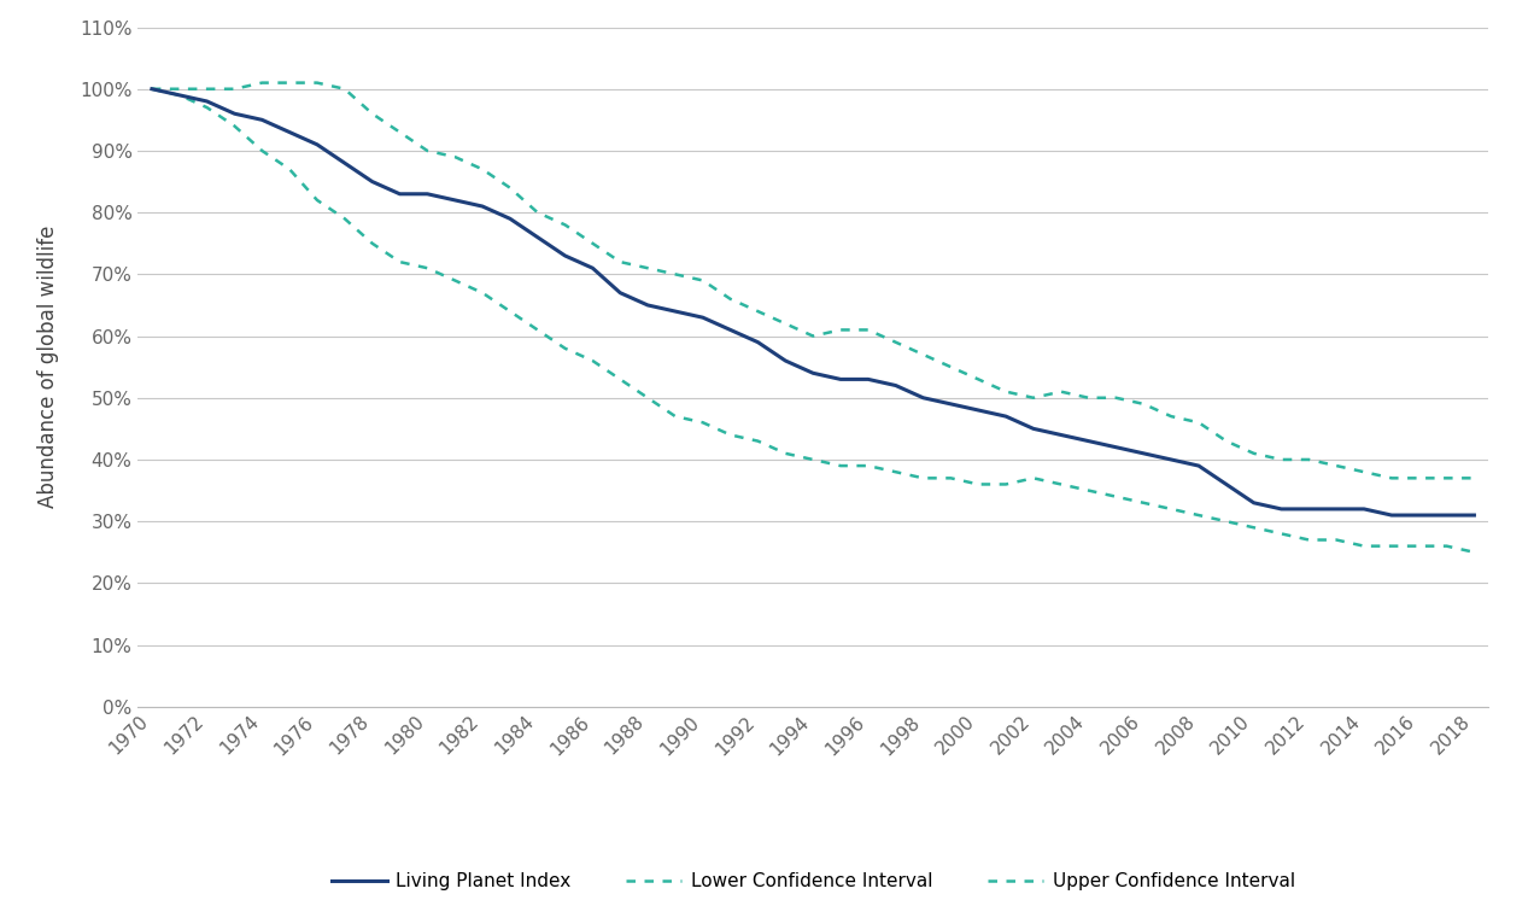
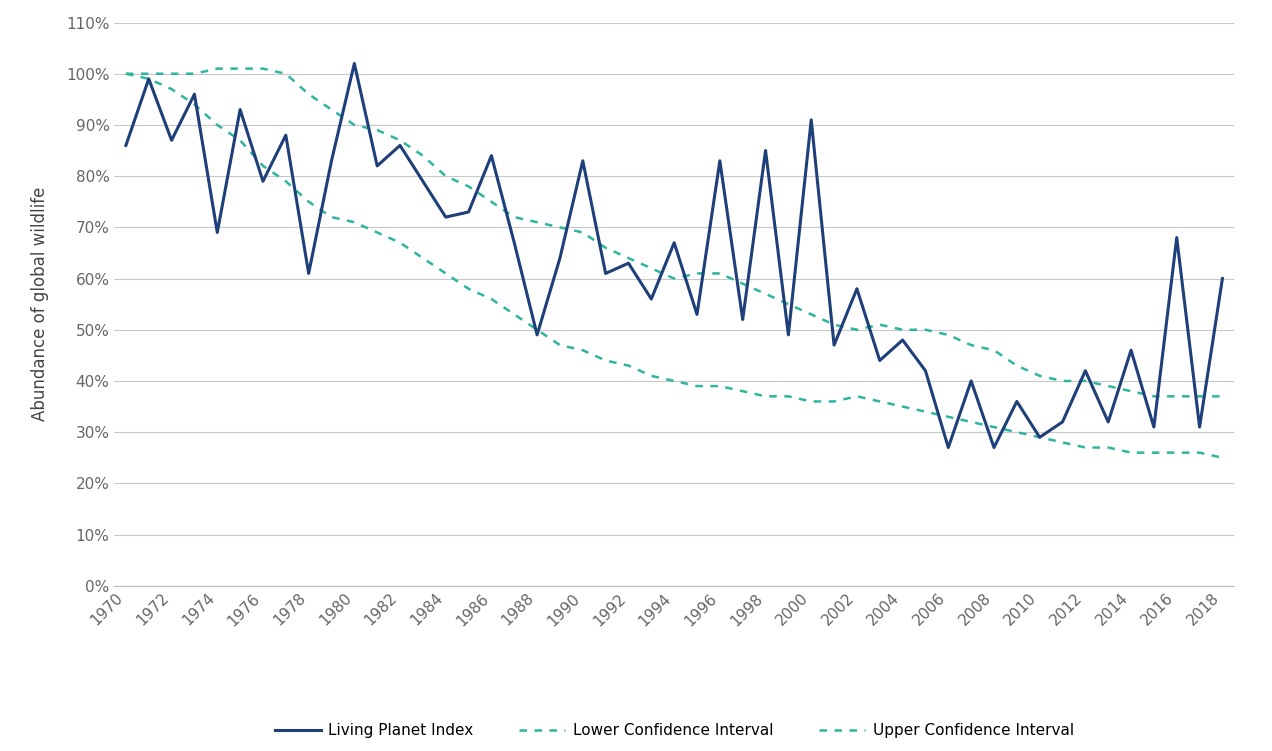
Living Planet Index/1970: 100% -> 86%
Living Planet Index/1972: 98% -> 87%
Living Planet Index/1974: 95% -> 69%
Living Planet Index/1976: 91% -> 79%
Living Planet Index/1978: 85% -> 61%
Living Planet Index/1980: 83% -> 102%
Living Planet Index/1982: 81% -> 86%
Living Planet Index/1984: 76% -> 72%
Living Planet Index/1986: 71% -> 84%
Living Planet Index/1988: 65% -> 49%
Living Planet Index/1990: 63% -> 83%
Living Planet Index/1992: 59% -> 63%
Living Planet Index/1994: 54% -> 67%
Living Planet Index/1996: 53% -> 83%
Living Planet Index/1998: 50% -> 85%
Living Planet Index/2000: 48% -> 91%
Living Planet Index/2002: 45% -> 58%
Living Planet Index/2004: 43% -> 48%
Living Planet Index/2006: 41% -> 27%
Living Planet Index/2008: 39% -> 27%
Living Planet Index/2010: 33% -> 29%
Living Planet Index/2012: 32% -> 42%
Living Planet Index/2014: 32% -> 46%
Living Planet Index/2016: 31% -> 68%
Living Planet Index/2018: 31% -> 60%
